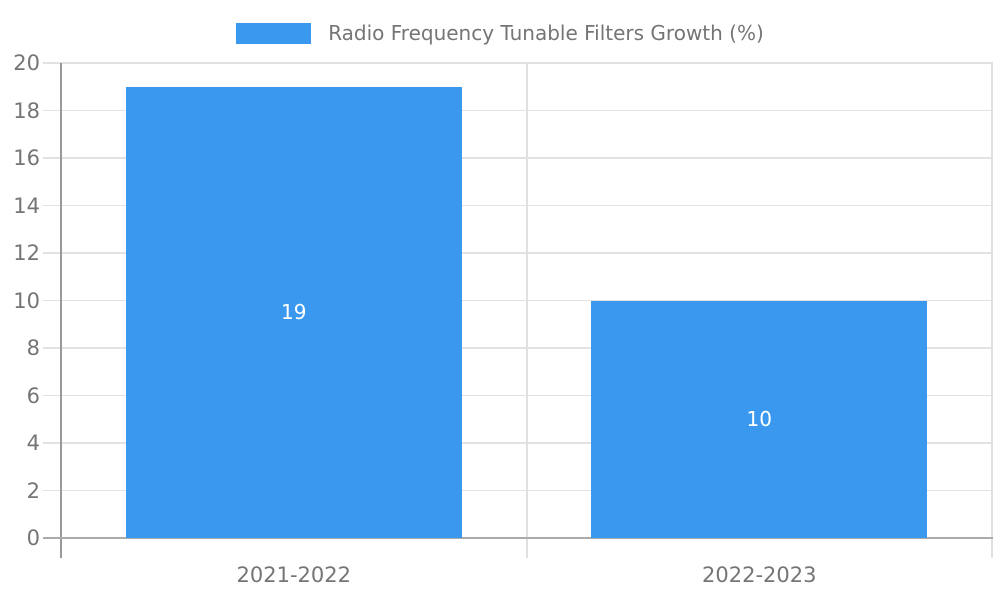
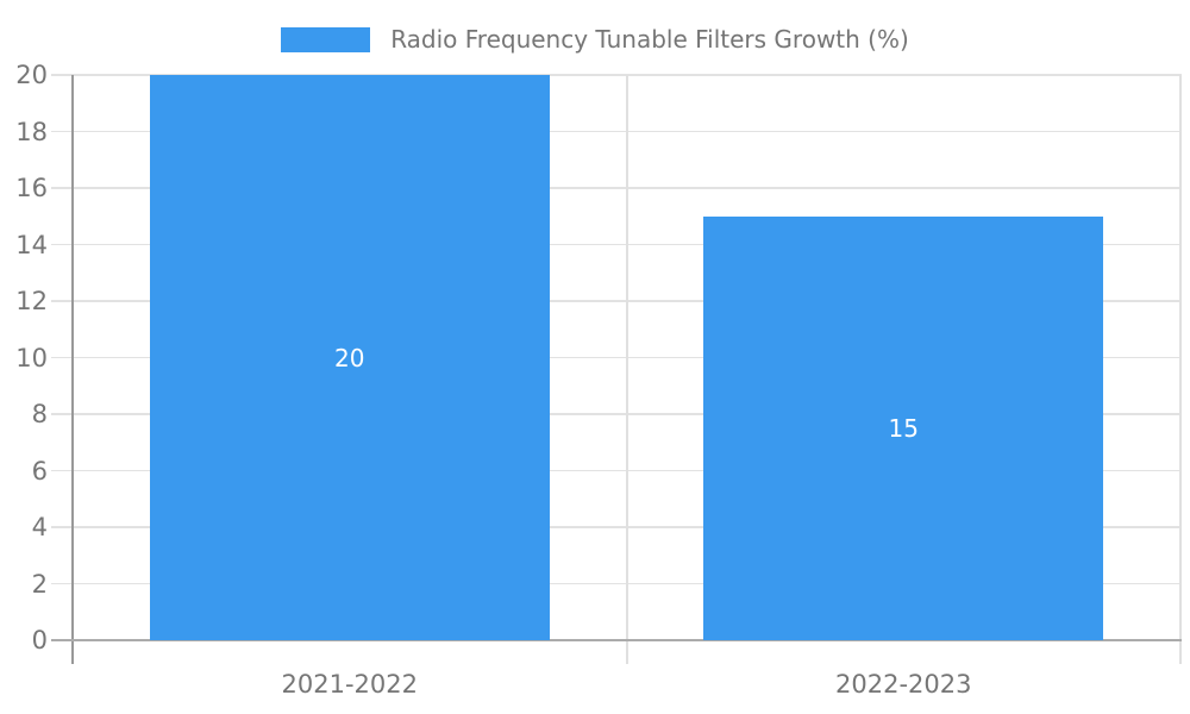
2021-2022: 19 -> 20
2022-2023: 10 -> 15
